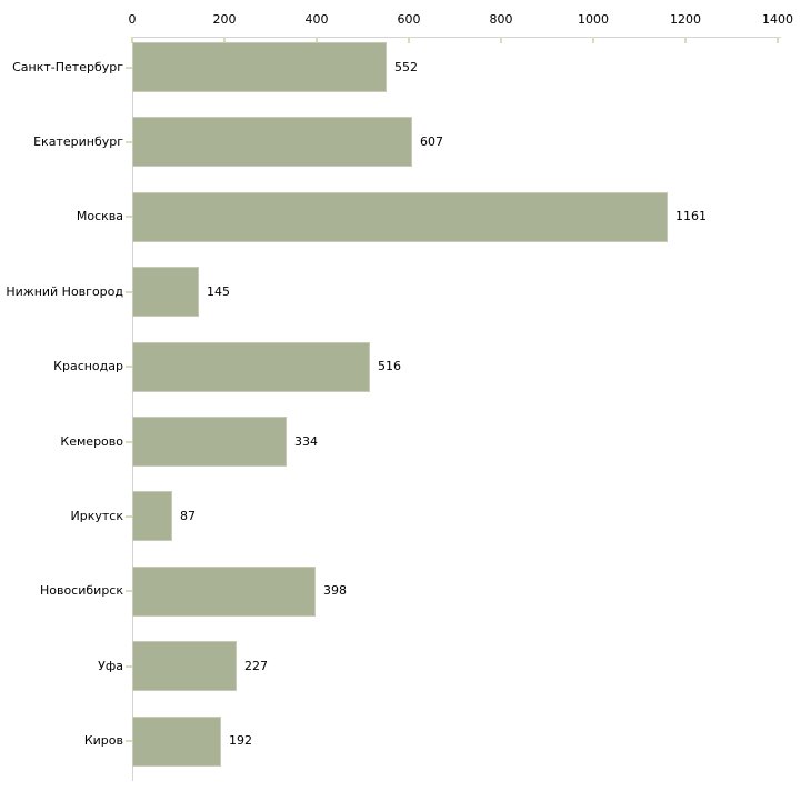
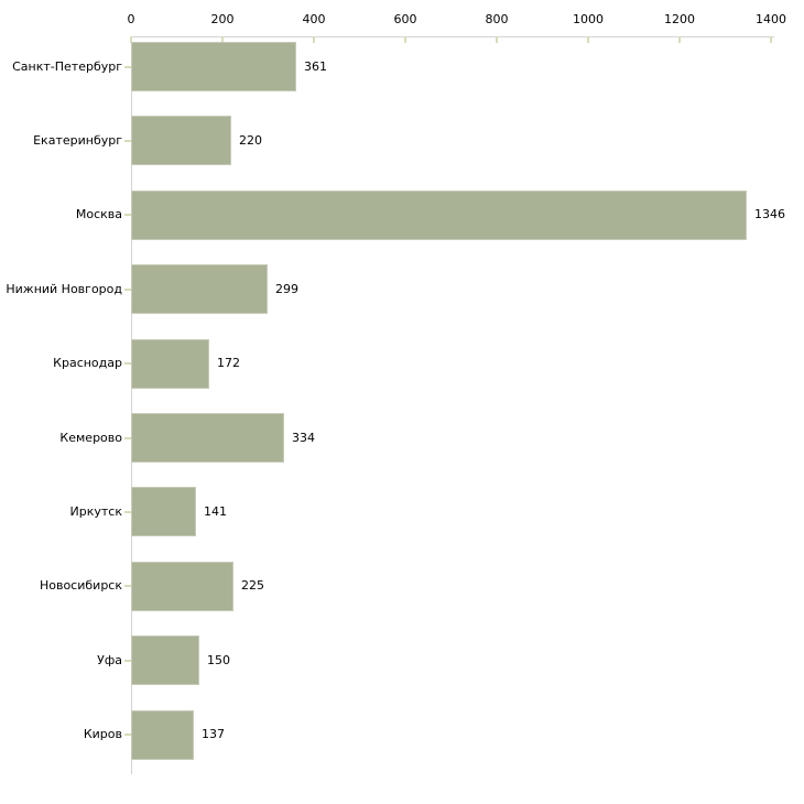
Санкт-Петербург: 552 -> 361
Екатеринбург: 607 -> 220
Москва: 1161 -> 1346
Нижний Новгород: 145 -> 299
Краснодар: 516 -> 172
Иркутск: 87 -> 141
Новосибирск: 398 -> 225
Уфа: 227 -> 150
Киров: 192 -> 137
